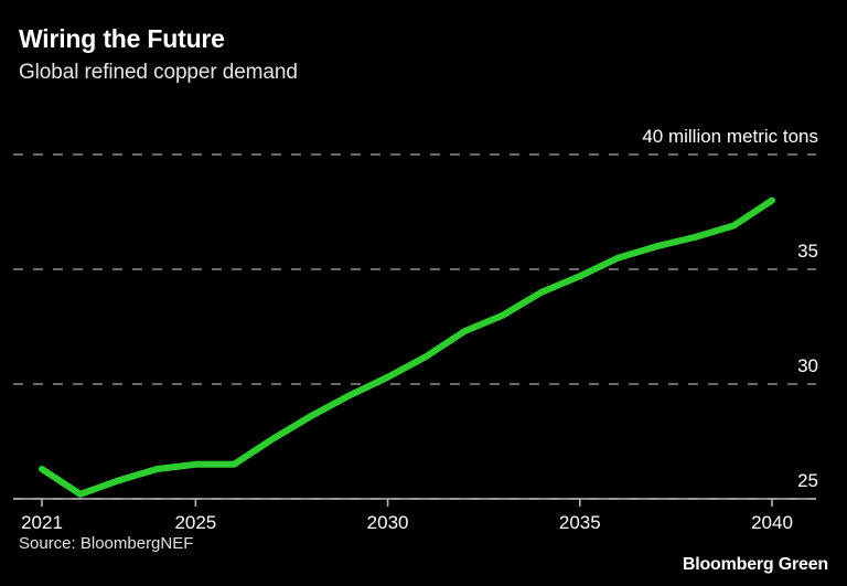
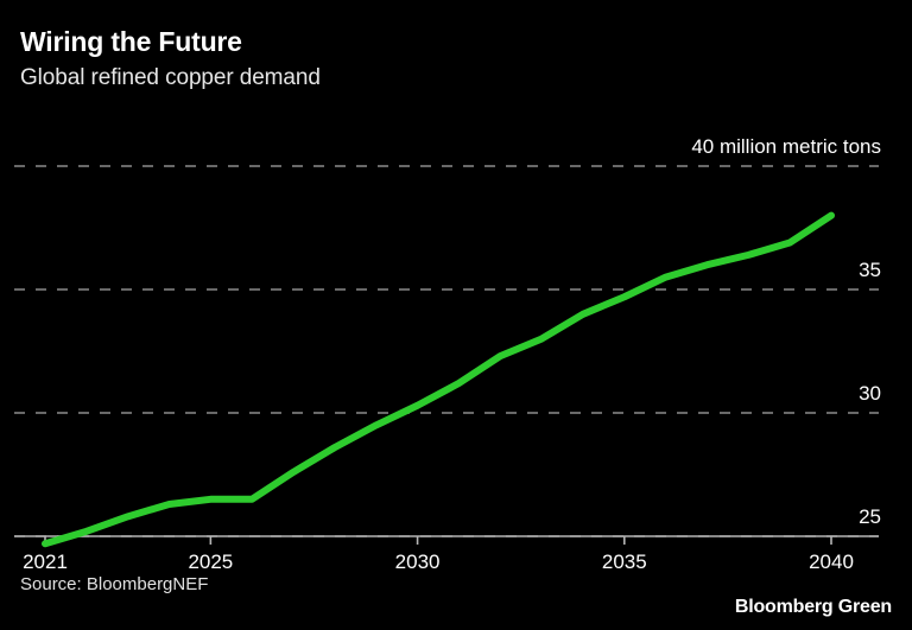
2021: 26.3 -> 24.7
